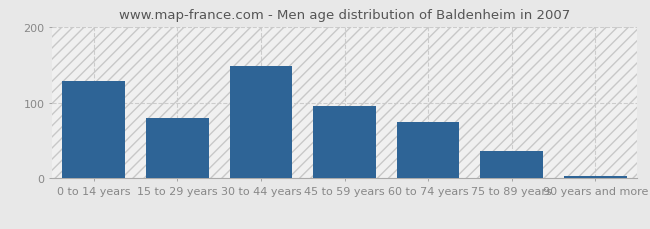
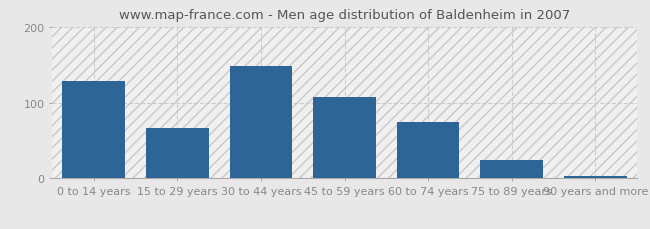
15 to 29 years: 80 -> 67
45 to 59 years: 96 -> 107
75 to 89 years: 36 -> 24
